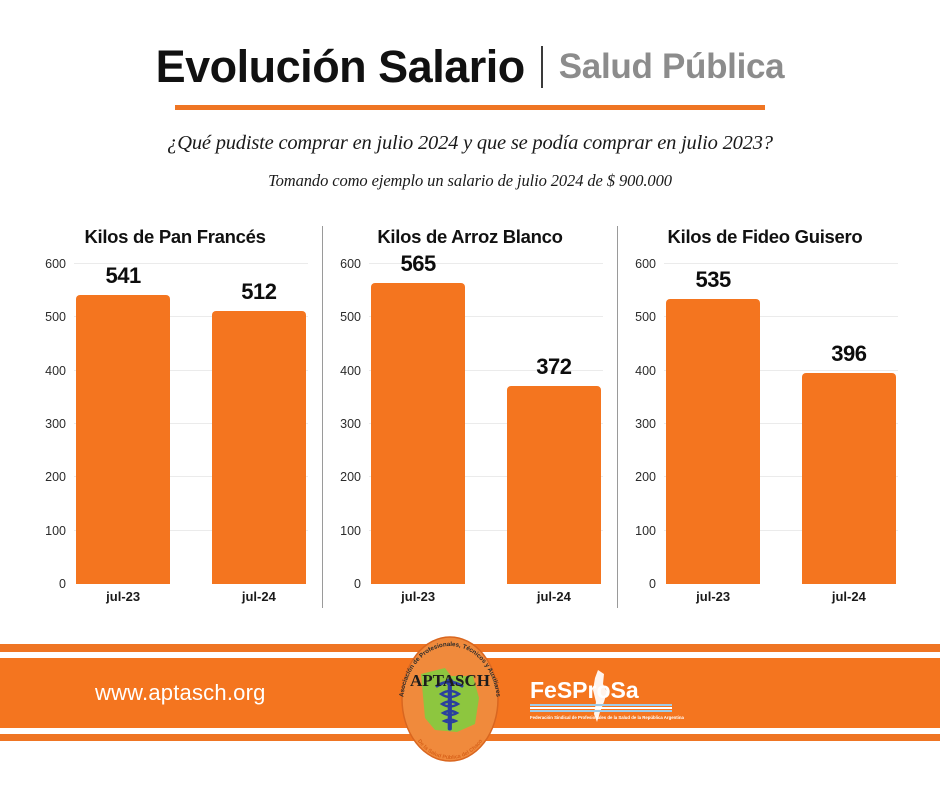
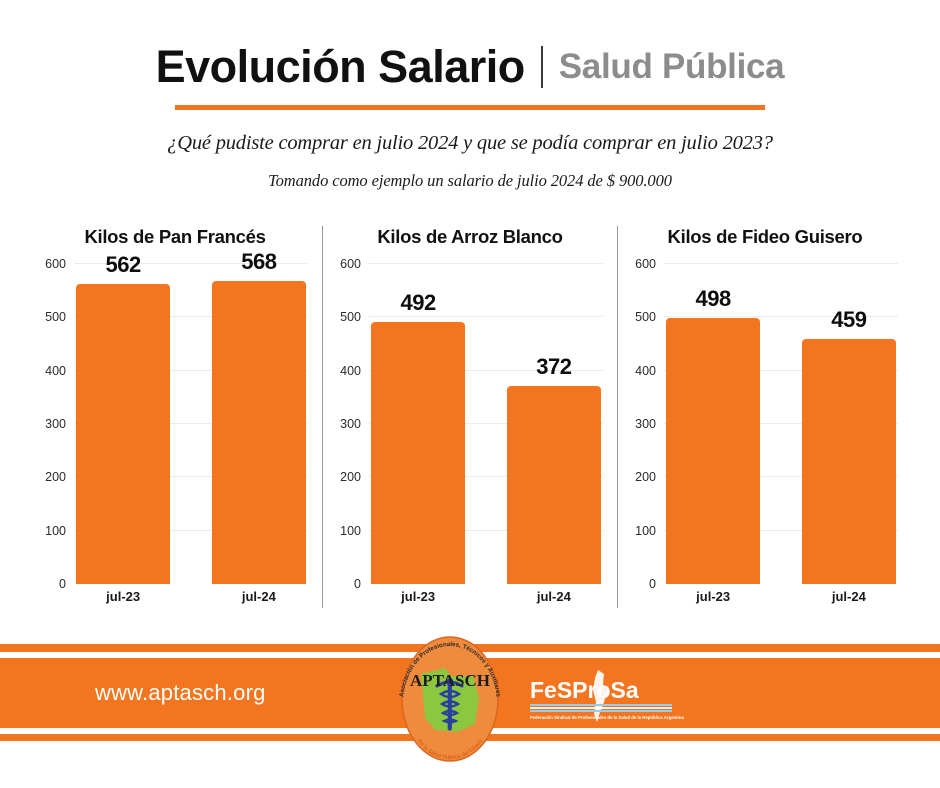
Kilos de Pan Francés/jul-23: 541 -> 562
Kilos de Pan Francés/jul-24: 512 -> 568
Kilos de Arroz Blanco/jul-23: 565 -> 492
Kilos de Fideo Guisero/jul-23: 535 -> 498
Kilos de Fideo Guisero/jul-24: 396 -> 459
